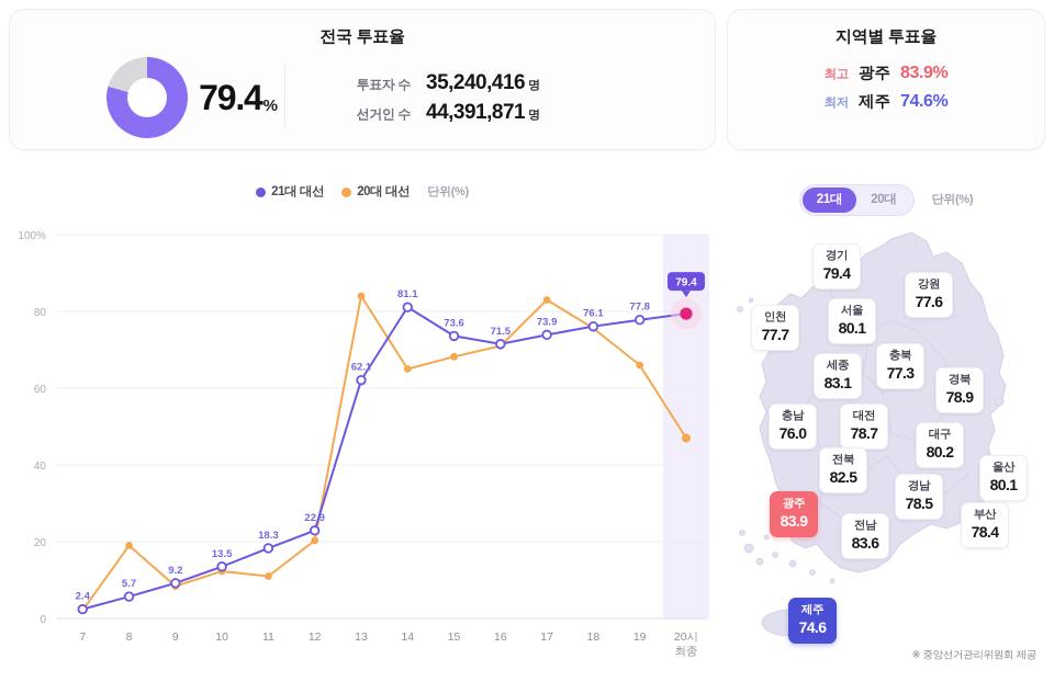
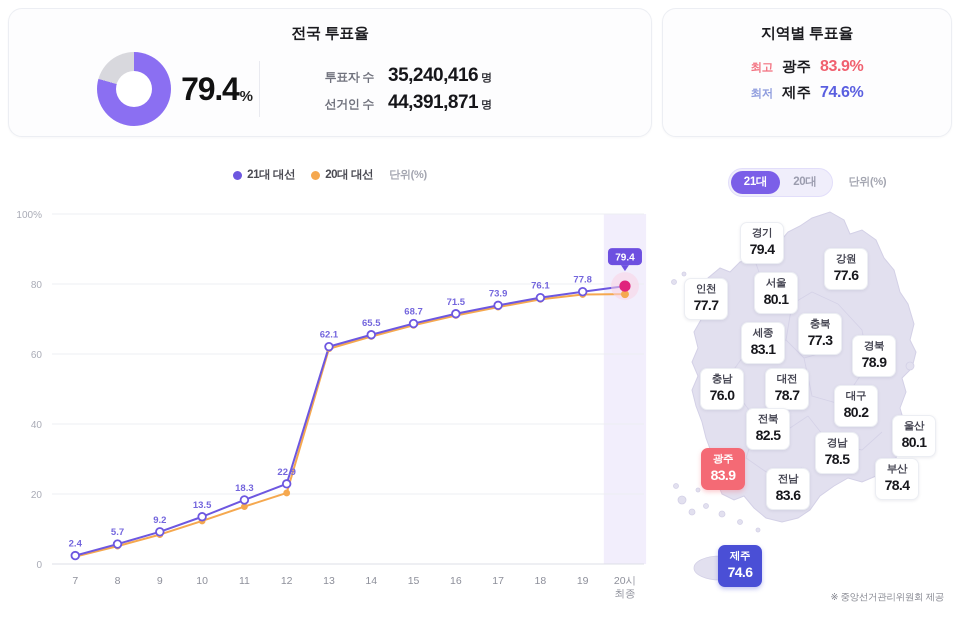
20대 대선/8: 19% -> 5%
20대 대선/11: 11% -> 16%
20대 대선/13: 84% -> 62%
21대 대선/14: 81.1 -> 65.5
21대 대선/15: 73.6 -> 68.7
20대 대선/17: 83% -> 73%
20대 대선/19: 66% -> 77%
20대 대선/20시: 47% -> 77%
